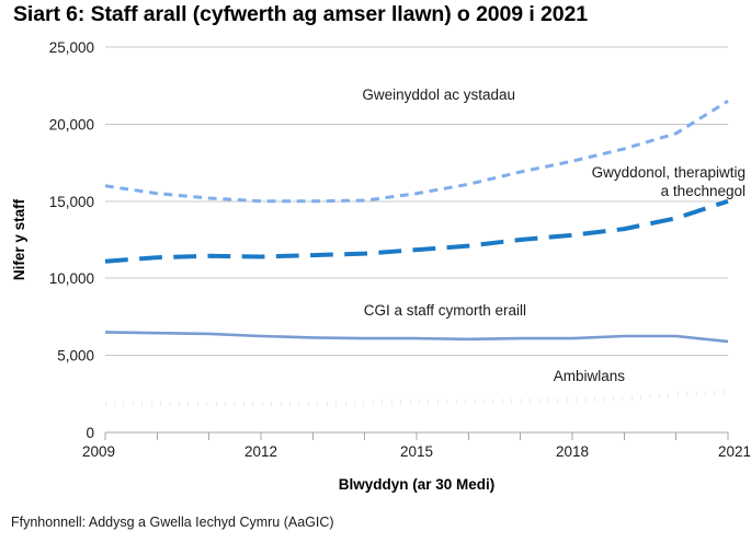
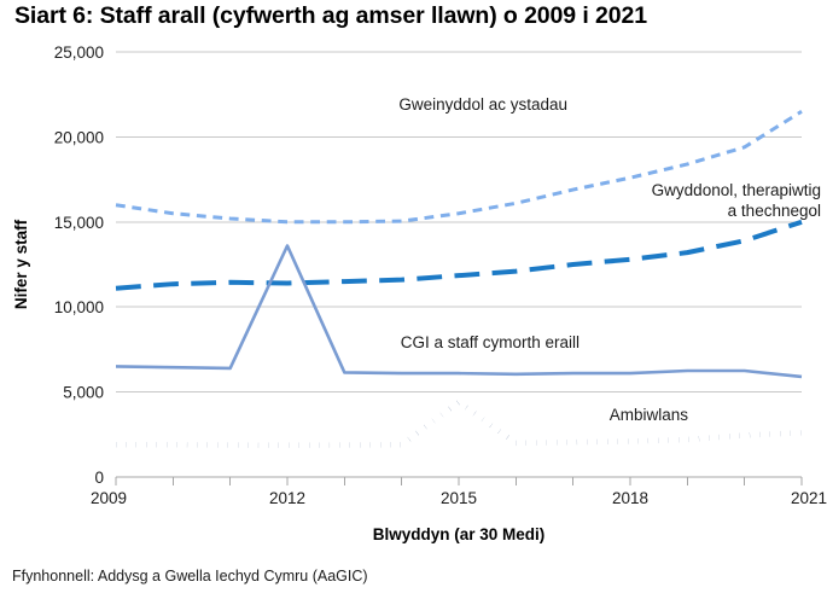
CGI a staff cymorth eraill/2012: 6200 -> 13600
Ambiwlans/2015: 2000 -> 4400
